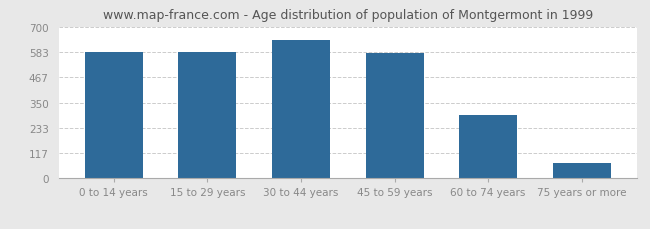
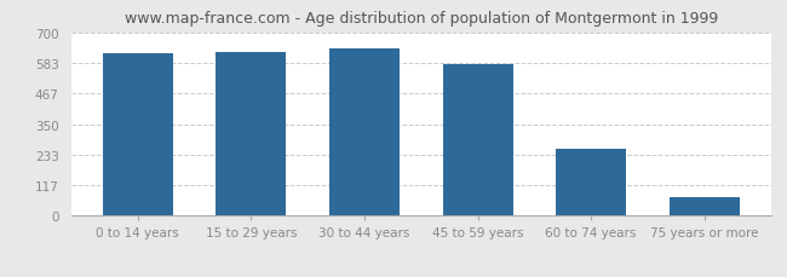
0 to 14 years: 583 -> 620
15 to 29 years: 583 -> 625
60 to 74 years: 292 -> 255
